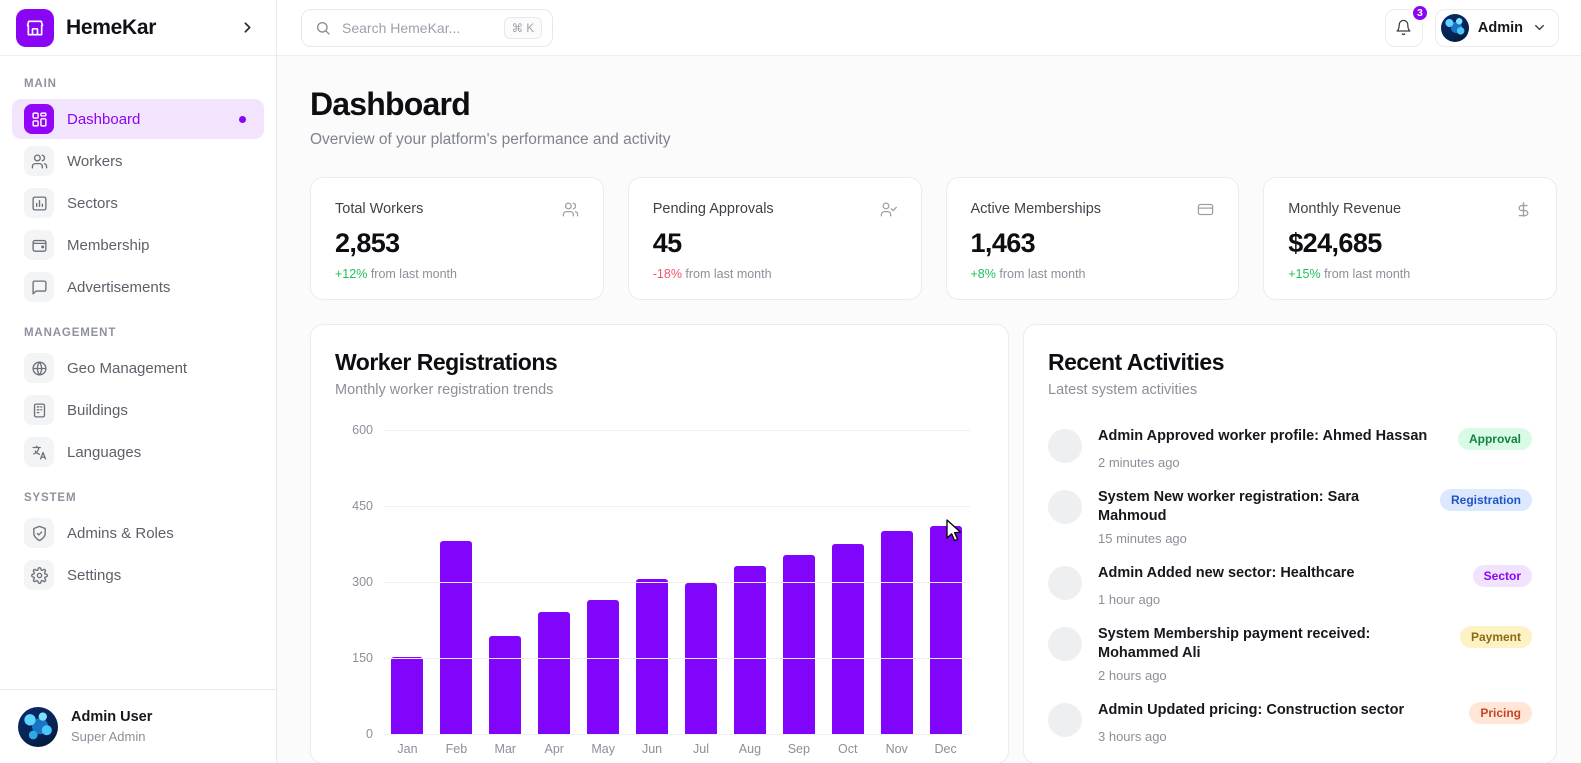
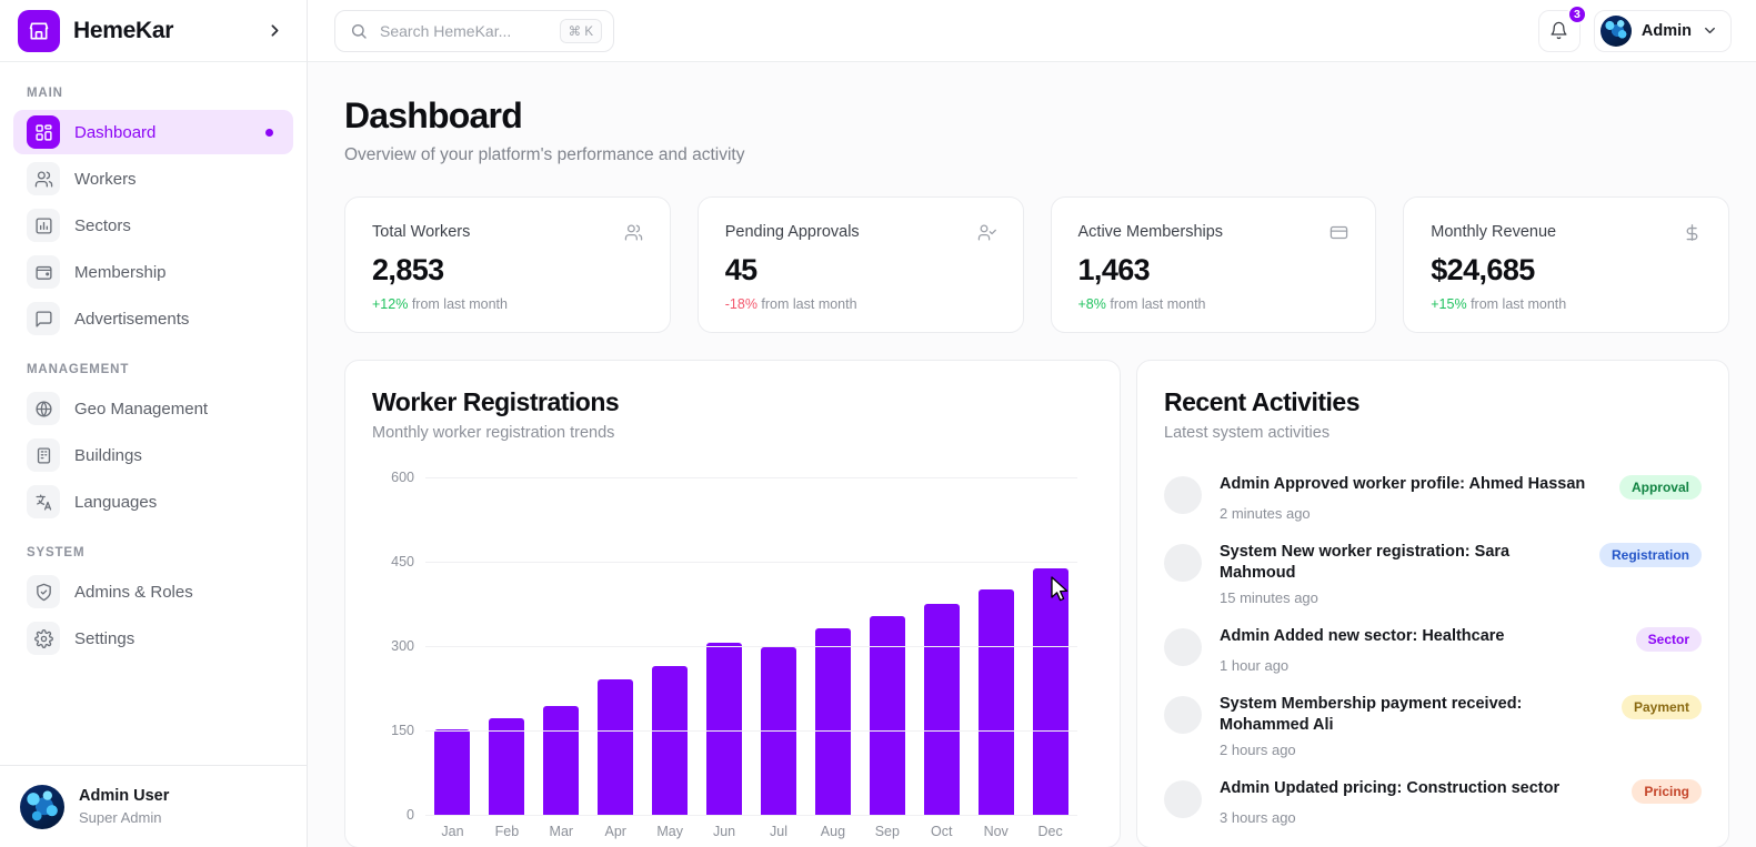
Feb: 380 -> 170
Dec: 410 -> 440
